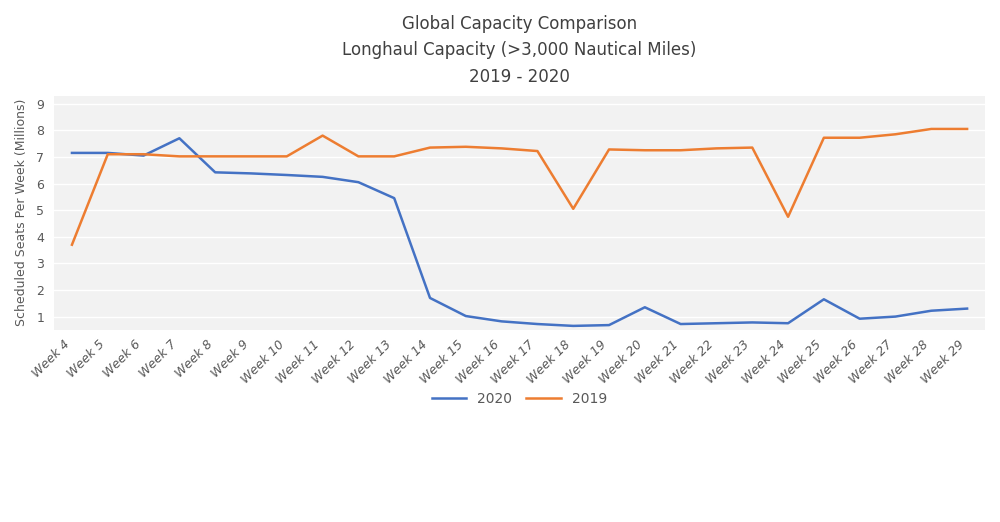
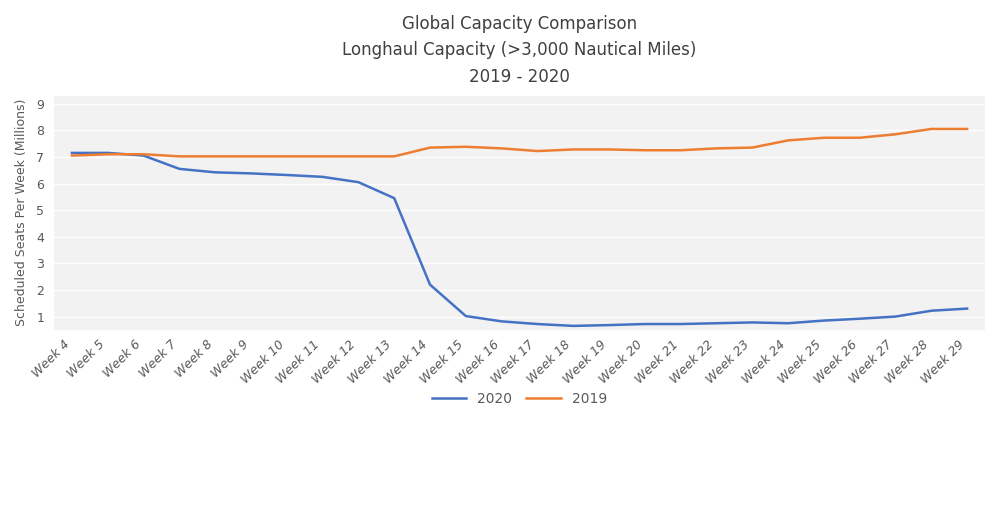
2019/Week 4: 3.70 -> 7.05
2020/Week 7: 7.70 -> 6.55
2019/Week 11: 7.80 -> 7.02
2020/Week 14: 1.70 -> 2.20
2019/Week 18: 5.05 -> 7.28
2020/Week 20: 1.35 -> 0.72
2019/Week 24: 4.75 -> 7.62
2020/Week 25: 1.65 -> 0.85
